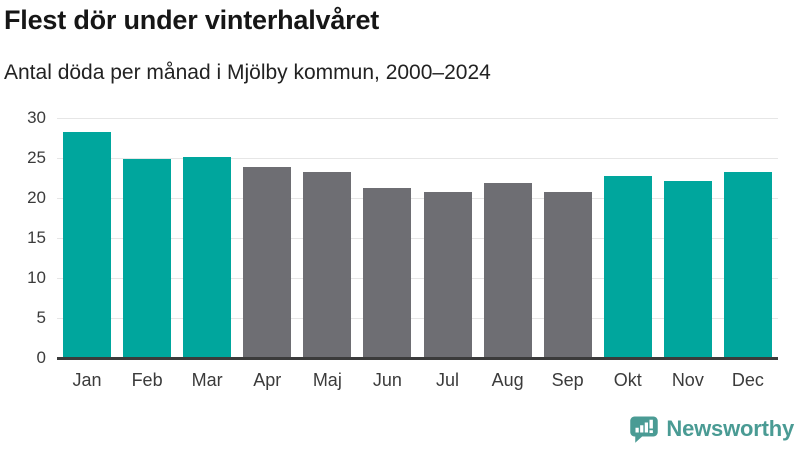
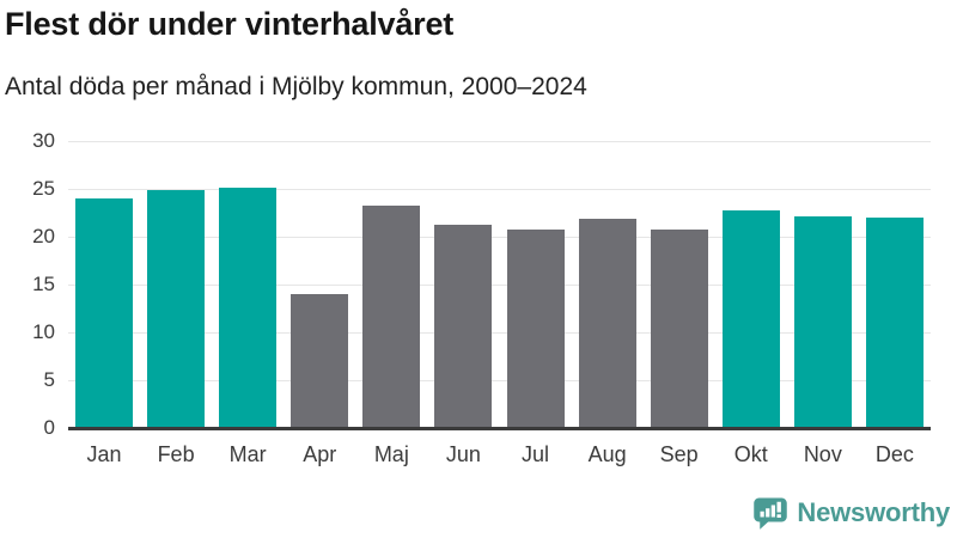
Jan: 28 -> 24
Apr: 24 -> 14
Dec: 23 -> 22
